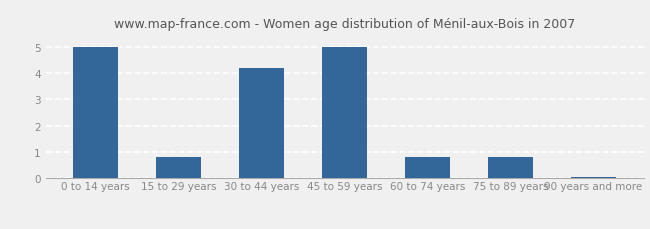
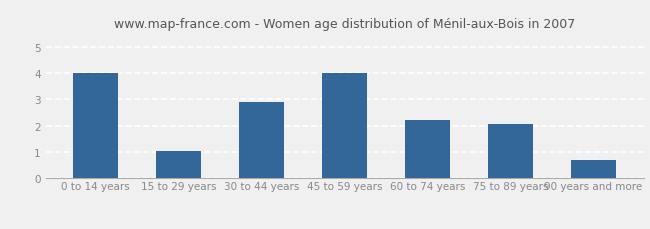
0 to 14 years: 5.00 -> 4.00
15 to 29 years: 0.80 -> 1.05
30 to 44 years: 4.20 -> 2.90
45 to 59 years: 5.00 -> 4.00
60 to 74 years: 0.80 -> 2.20
75 to 89 years: 0.80 -> 2.05
90 years and more: 0.05 -> 0.70
